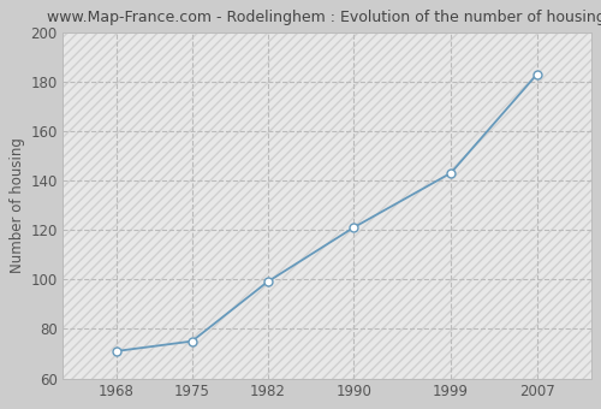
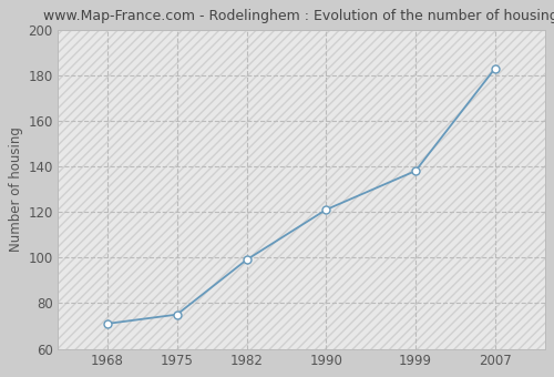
1999: 143 -> 138
